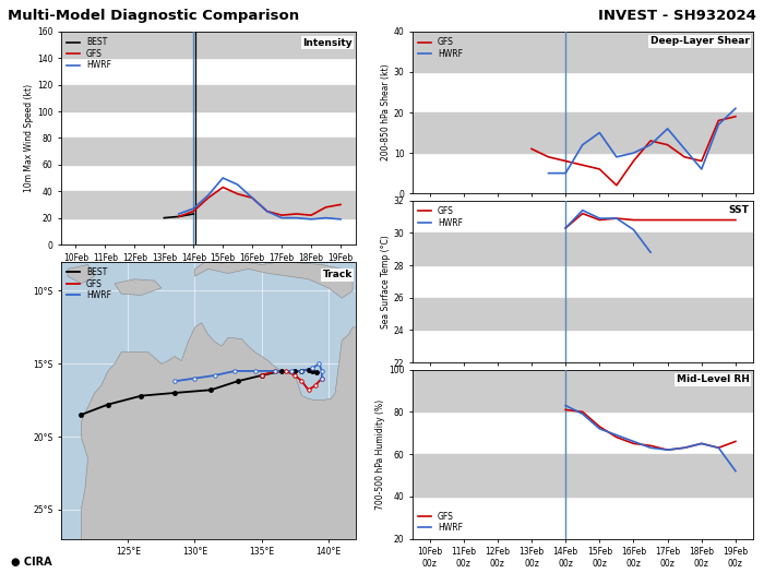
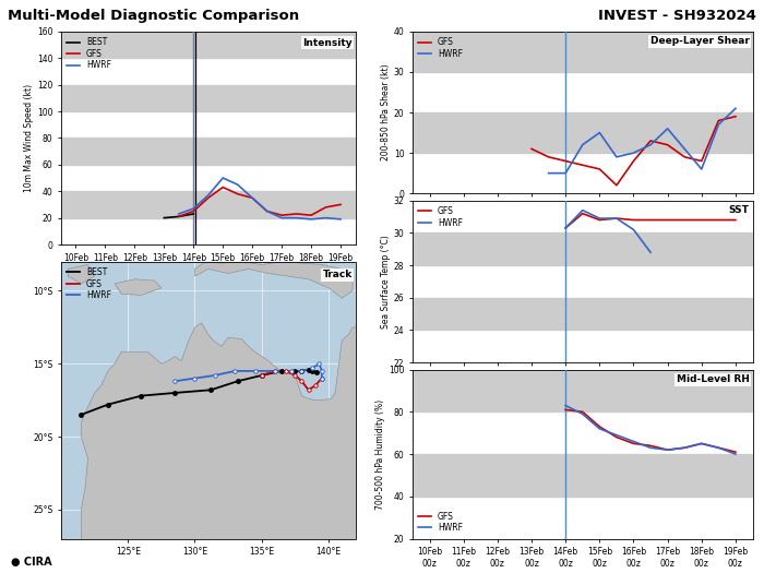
GFS/19Feb 00z: 66 -> 61
HWRF/19Feb 00z: 52 -> 60
